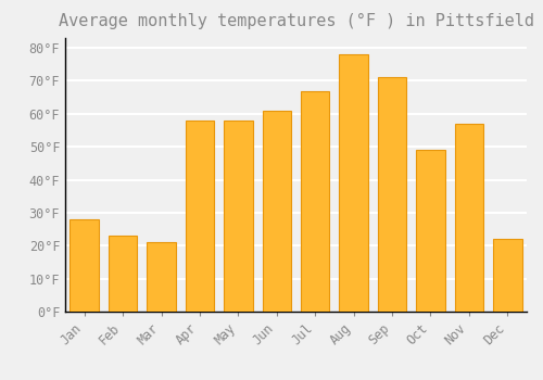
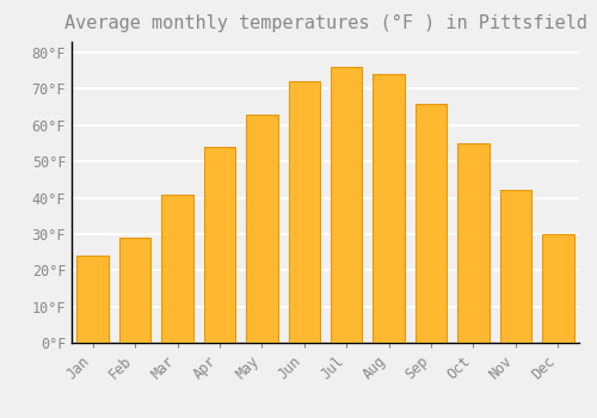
Jan: 28°F -> 24°F
Feb: 23°F -> 29°F
Mar: 21°F -> 41°F
Apr: 58°F -> 54°F
May: 58°F -> 63°F
Jun: 61°F -> 72°F
Jul: 67°F -> 76°F
Aug: 78°F -> 74°F
Sep: 71°F -> 66°F
Oct: 49°F -> 55°F
Nov: 57°F -> 42°F
Dec: 22°F -> 30°F
